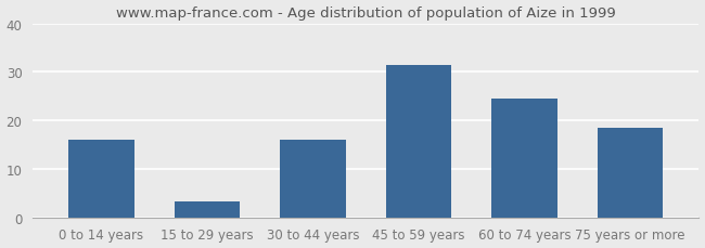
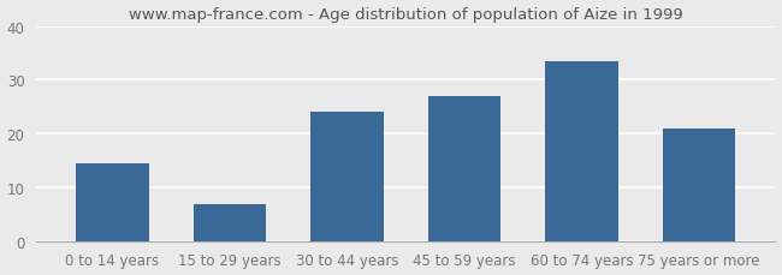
0 to 14 years: 16.0 -> 14.5
15 to 29 years: 3.5 -> 7.0
30 to 44 years: 16.0 -> 24.0
45 to 59 years: 31.5 -> 27.0
60 to 74 years: 24.5 -> 33.5
75 years or more: 18.5 -> 21.0
